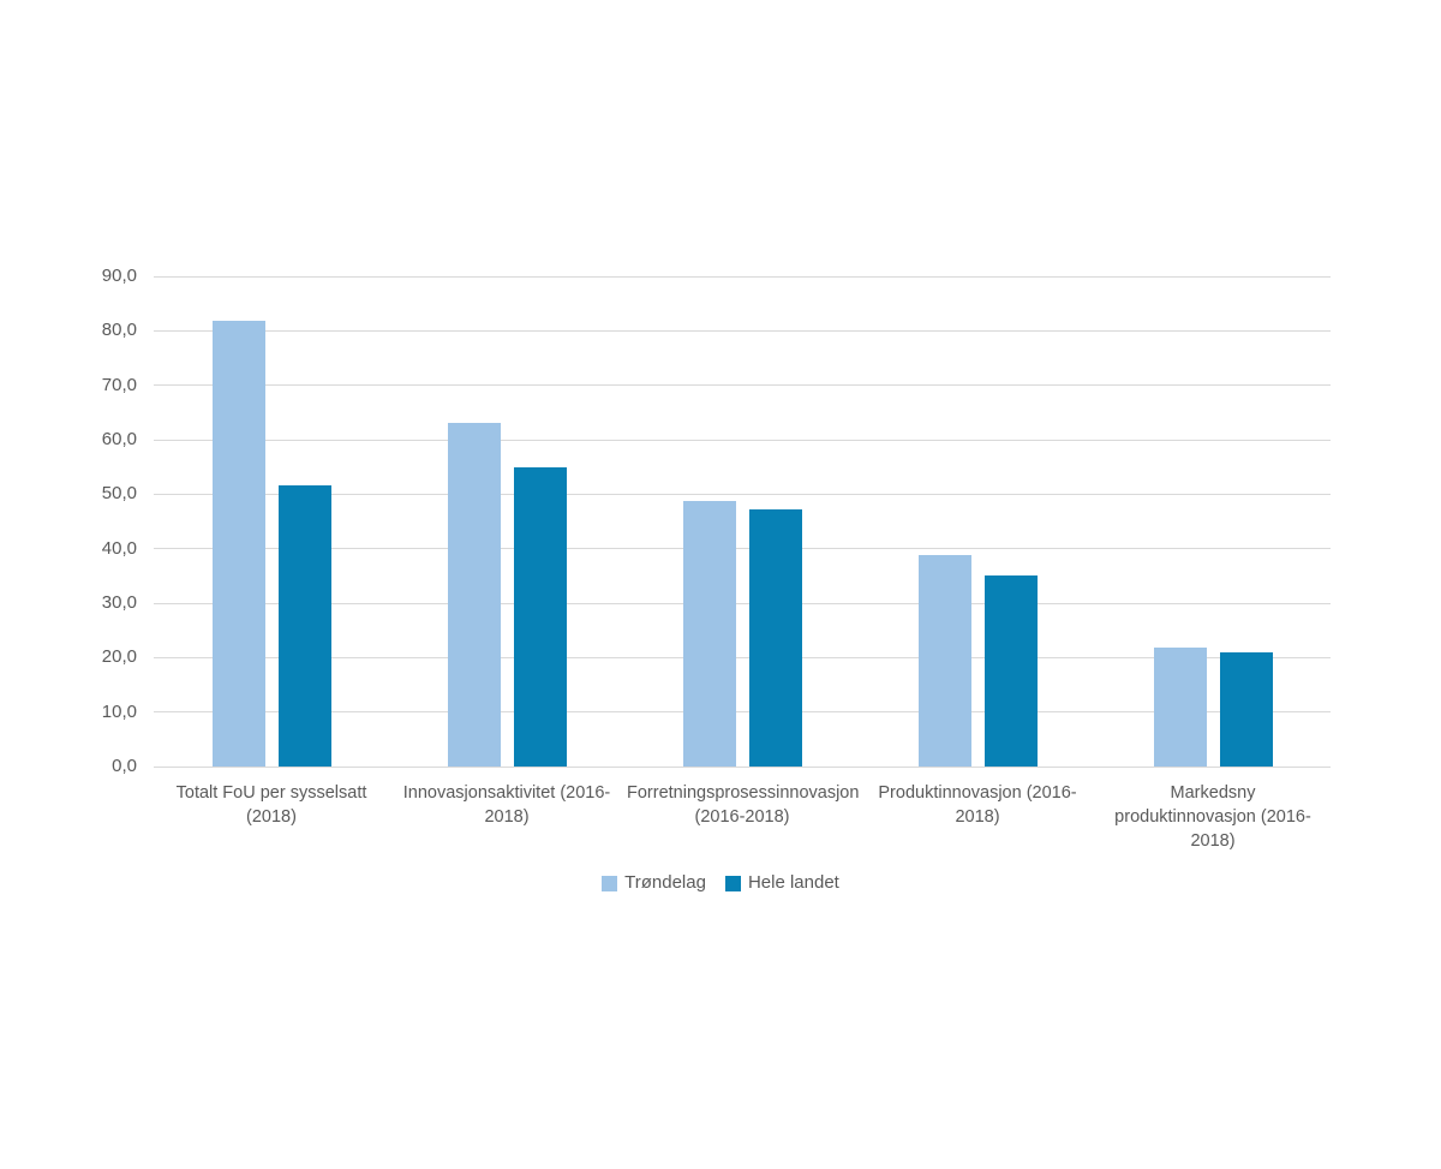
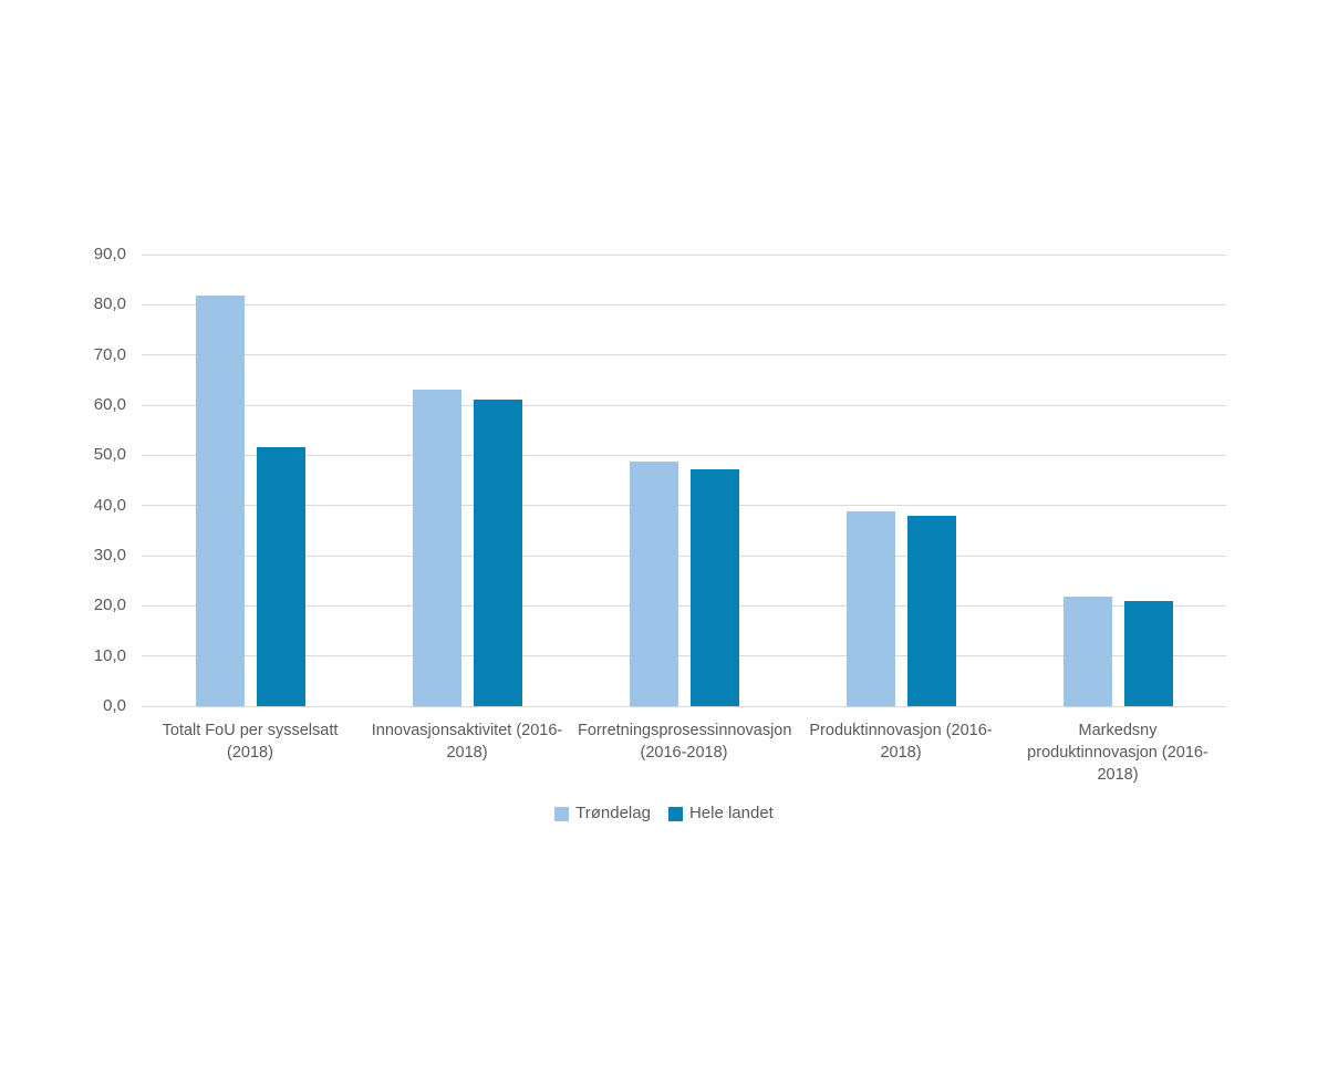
Hele landet/Innovasjonsaktivitet (2016-2018): 55 -> 61
Hele landet/Produktinnovasjon (2016-2018): 35 -> 38
